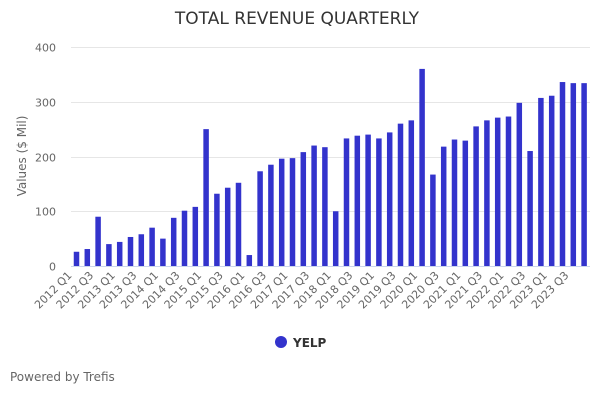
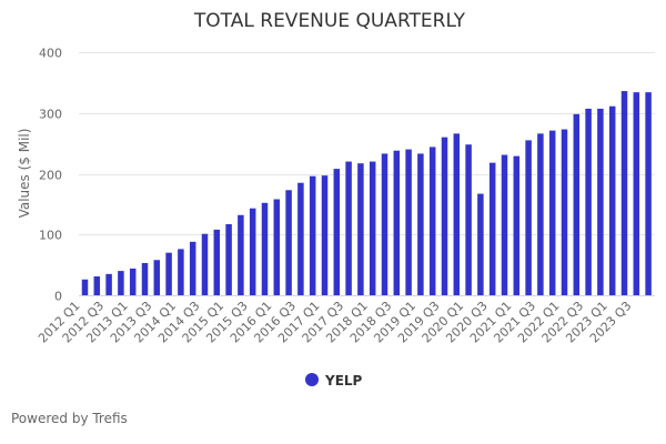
2012 Q3: 90 -> 40
2014 Q1: 50 -> 80
2015 Q1: 250 -> 120
2016 Q1: 20 -> 160
2018 Q1: 100 -> 220
2020 Q1: 360 -> 250
2022 Q3: 210 -> 310
